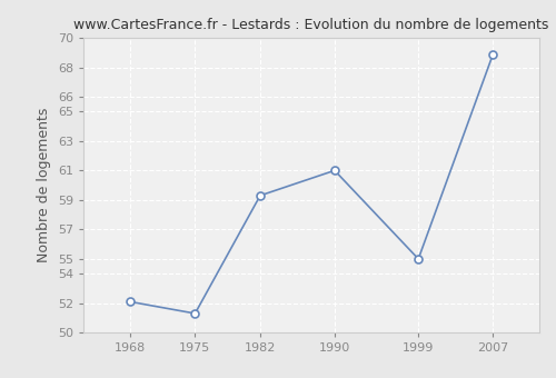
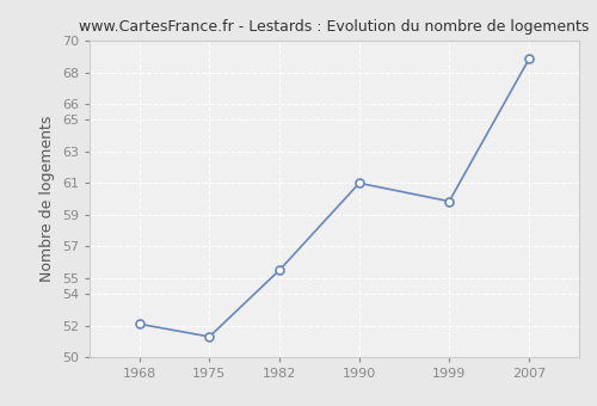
1982: 59.3 -> 55.5
1999: 55.0 -> 59.9
